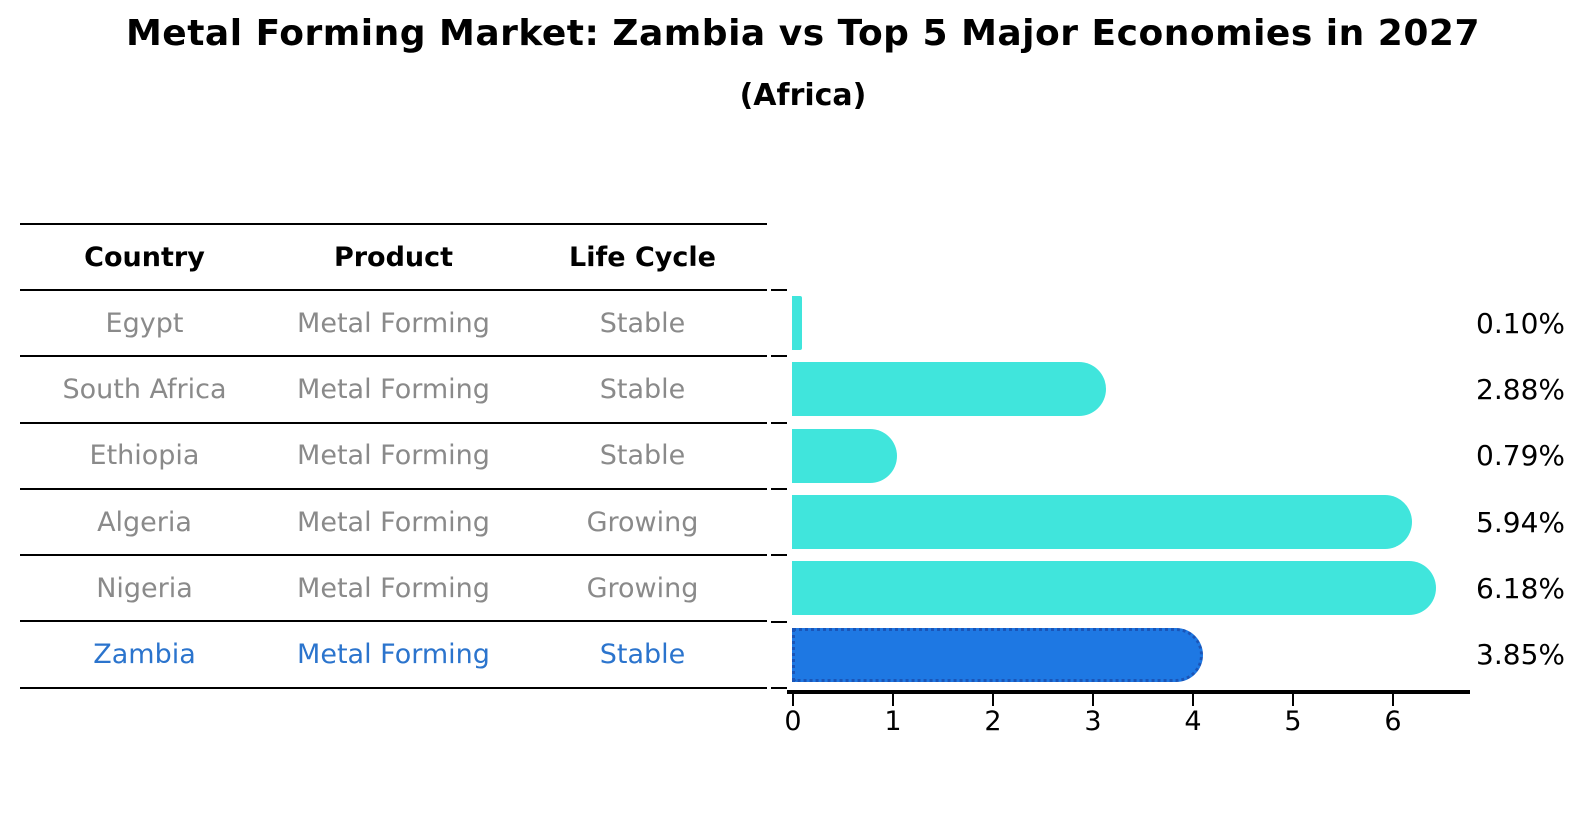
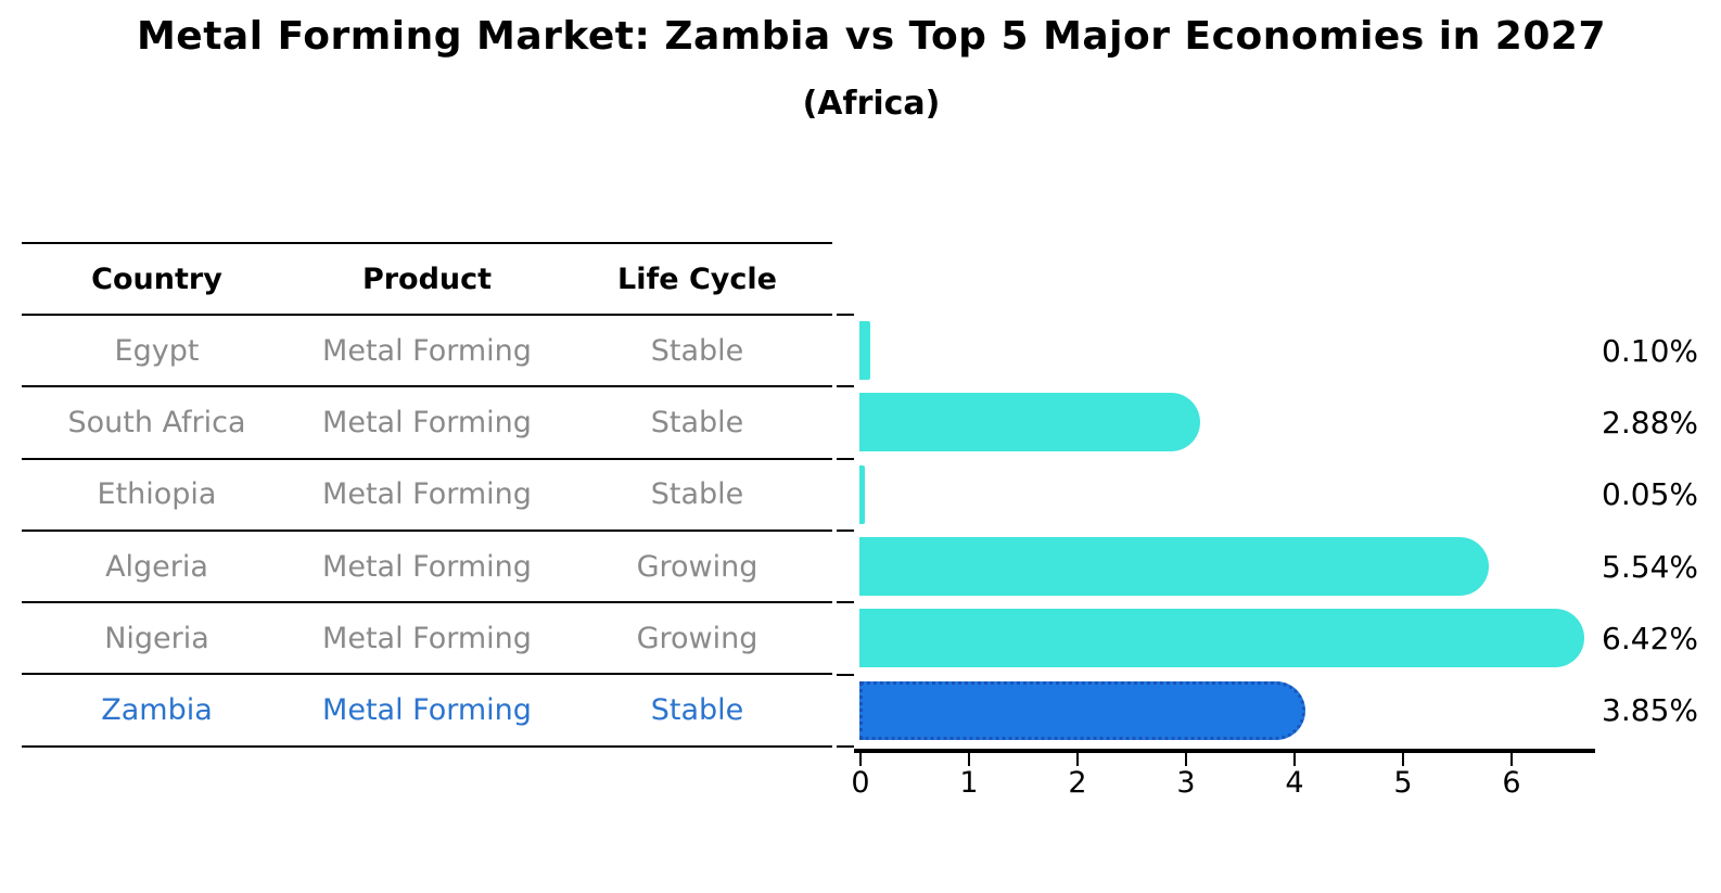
Ethiopia: 0.79% -> 0.05%
Algeria: 5.94% -> 5.54%
Nigeria: 6.18% -> 6.42%
